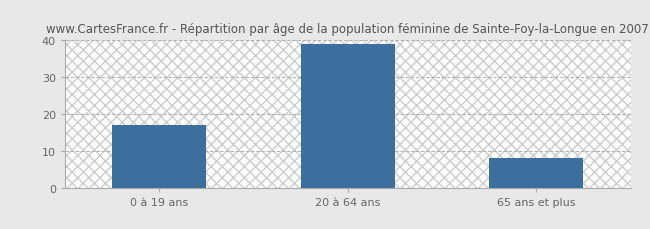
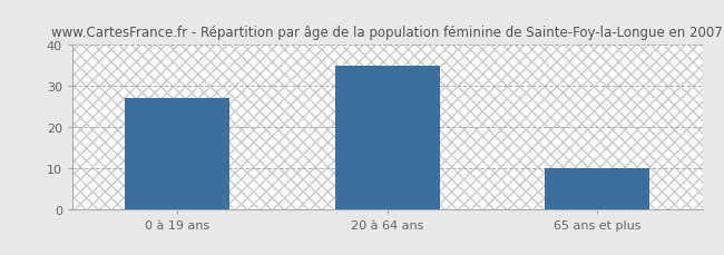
0 à 19 ans: 17 -> 27
20 à 64 ans: 39 -> 35
65 ans et plus: 8 -> 10
